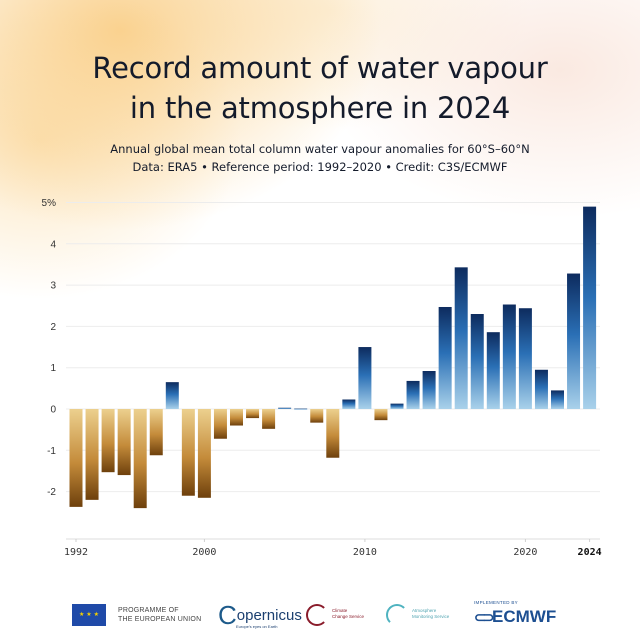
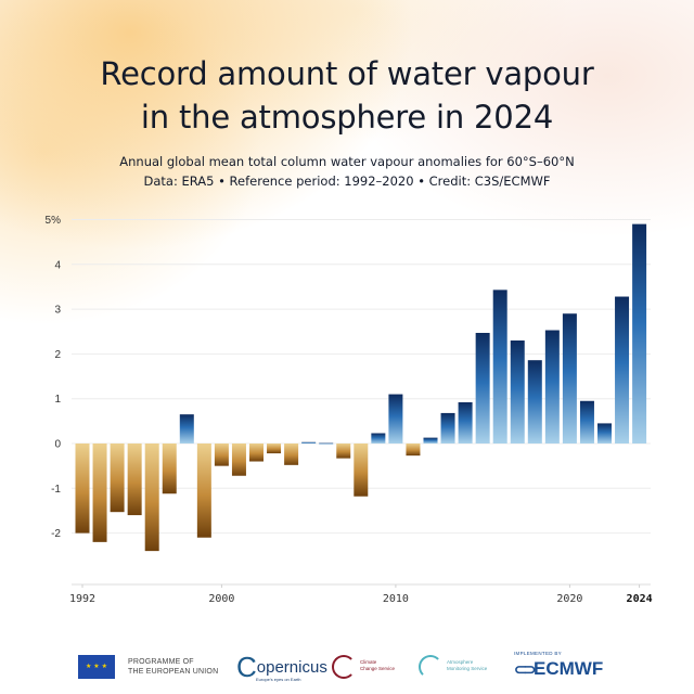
1992: -2.4% -> -2.0%
2000: -2.1% -> -0.5%
2010: 1.5% -> 1.1%
2020: 2.4% -> 2.9%
